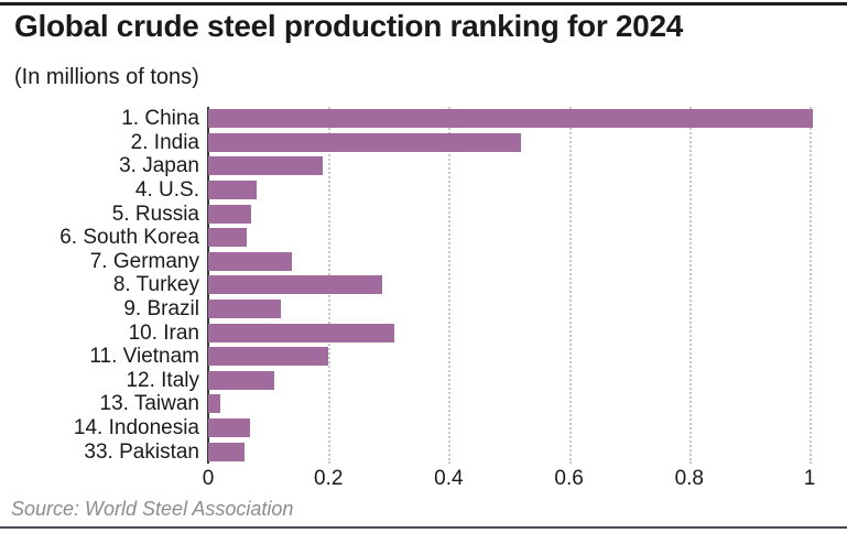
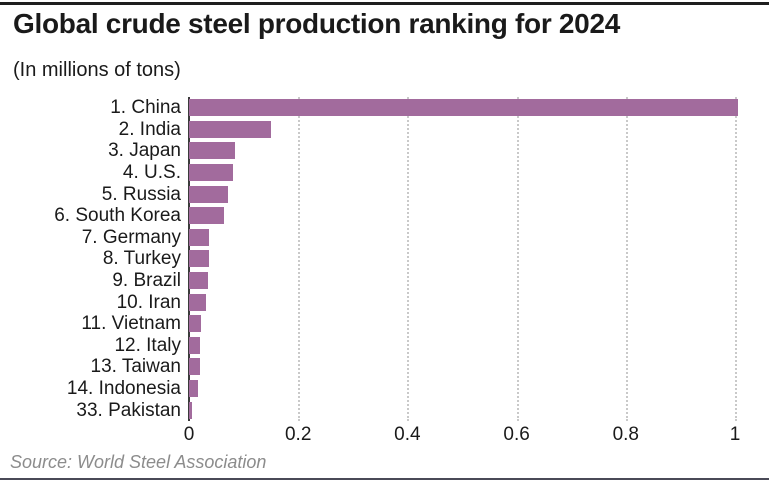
2. India: 0.52 -> 0.15
3. Japan: 0.19 -> 0.08
7. Germany: 0.14 -> 0.04
8. Turkey: 0.29 -> 0.04
9. Brazil: 0.12 -> 0.03
10. Iran: 0.31 -> 0.03
11. Vietnam: 0.20 -> 0.02
12. Italy: 0.11 -> 0.02
14. Indonesia: 0.07 -> 0.02
33. Pakistan: 0.06 -> 0.01
